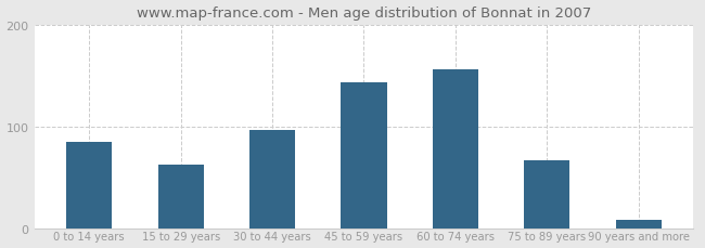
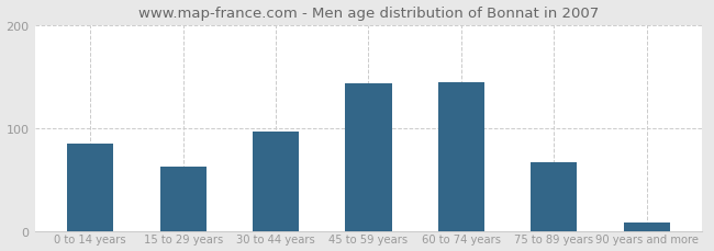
60 to 74 years: 156 -> 145
